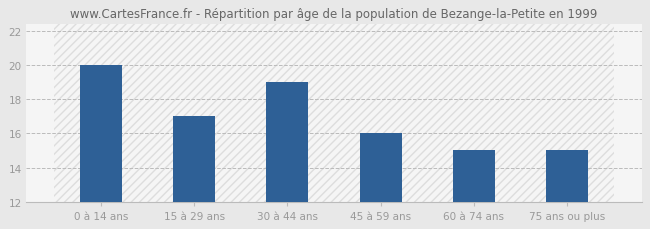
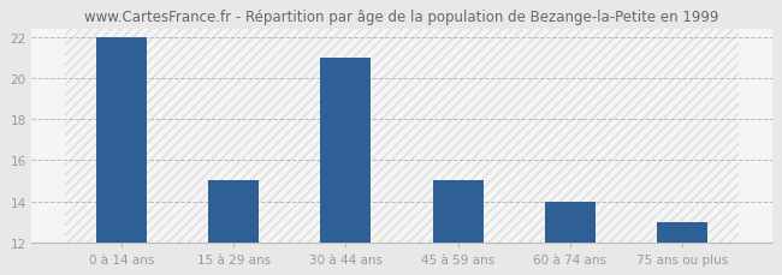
0 à 14 ans: 20 -> 22
15 à 29 ans: 17 -> 15
30 à 44 ans: 19 -> 21
45 à 59 ans: 16 -> 15
60 à 74 ans: 15 -> 14
75 ans ou plus: 15 -> 13
